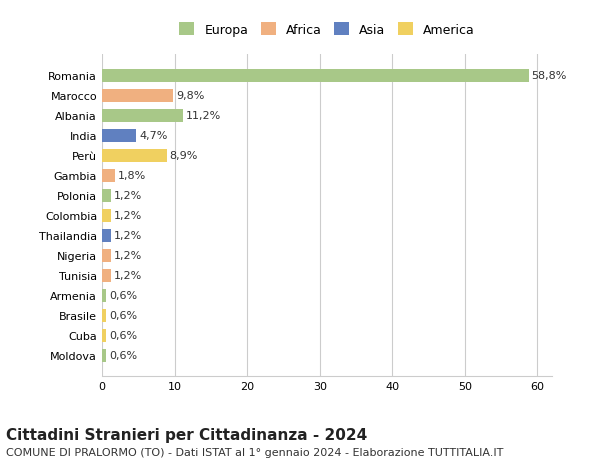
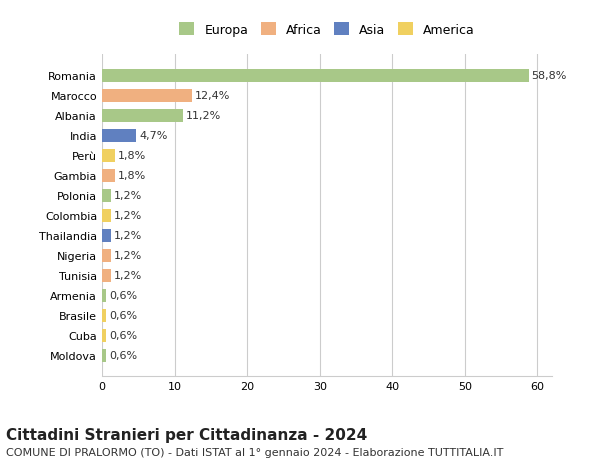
Marocco: 9,8% -> 12,4%
Perù: 8,9% -> 1,8%
